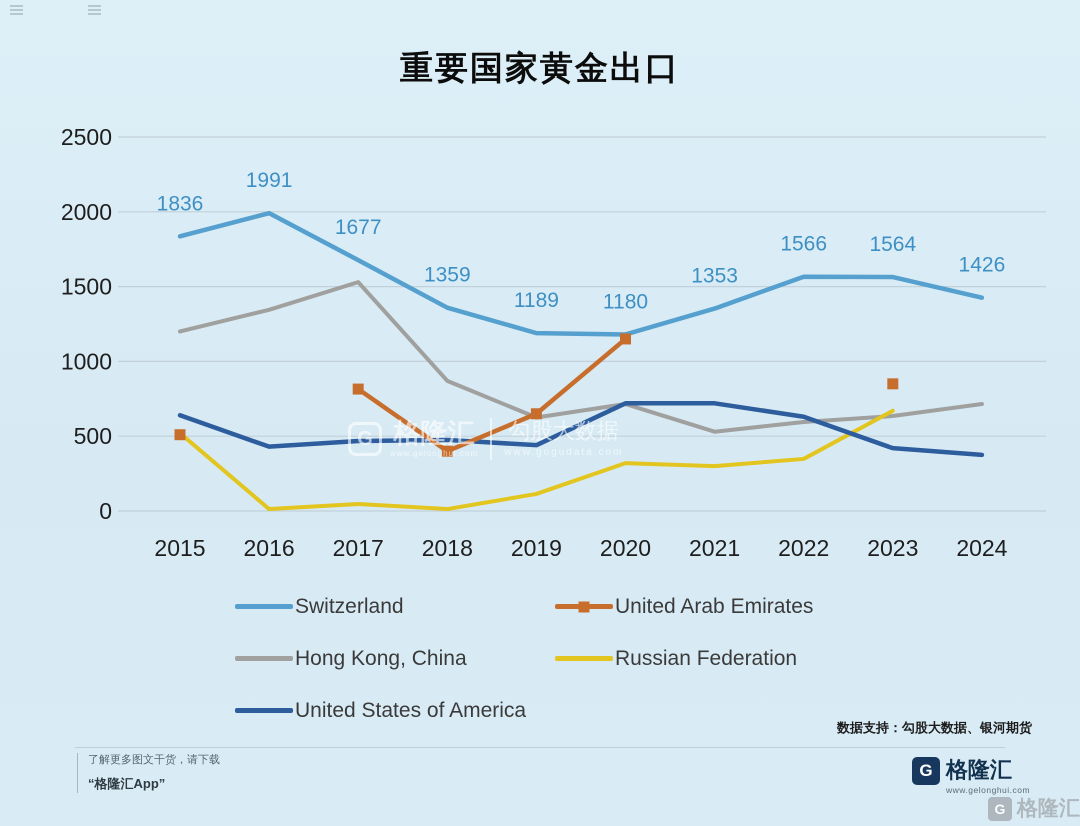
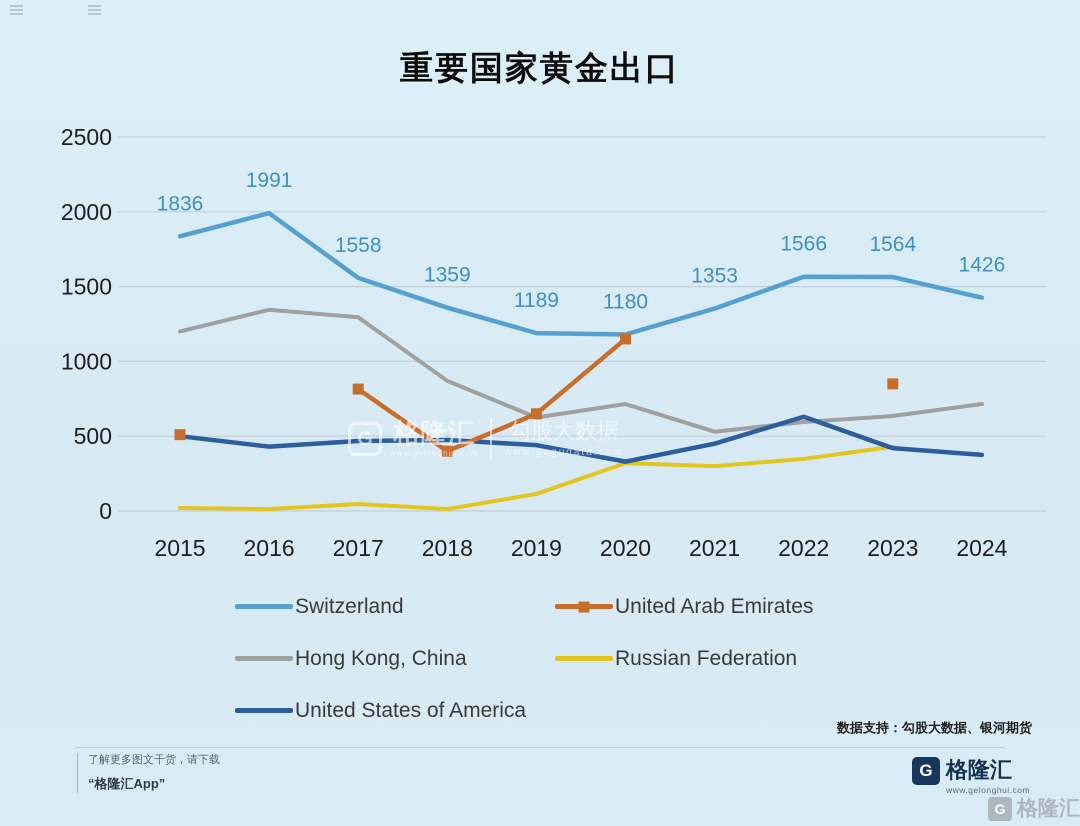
Russian Federation/2015: 520 -> 20
United States of America/2015: 640 -> 500
Hong Kong, China/2017: 1530 -> 1300
Switzerland/2017: 1677 -> 1558
United States of America/2020: 720 -> 330
United States of America/2021: 720 -> 450
Russian Federation/2023: 670 -> 430
